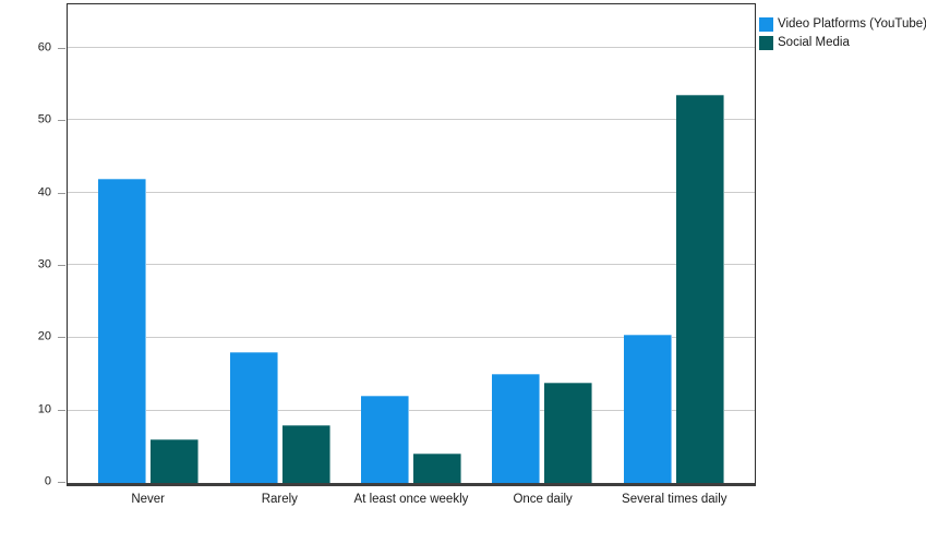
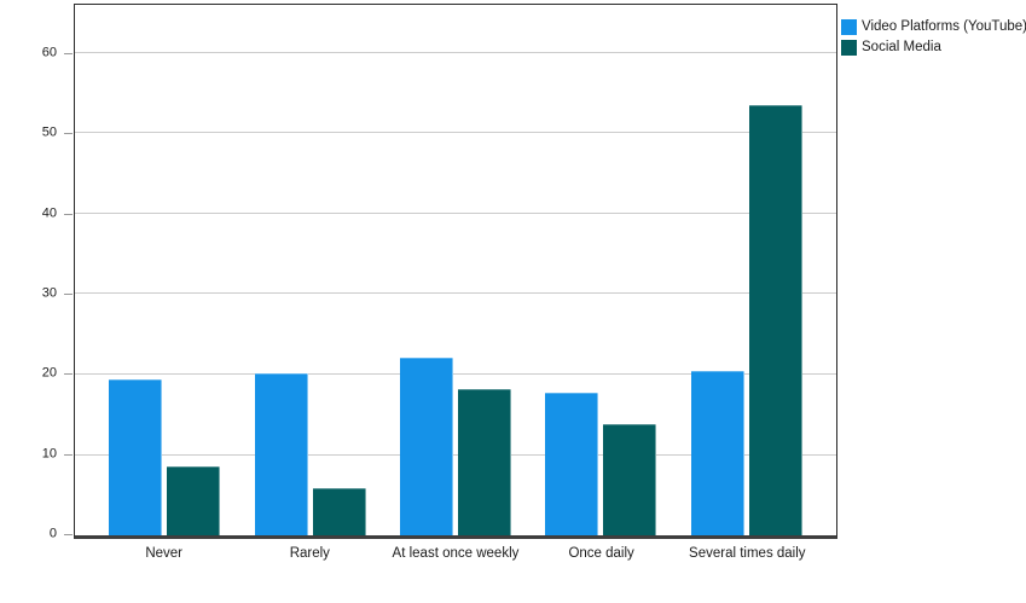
Video Platforms (YouTube)/Never: 42 -> 19
Social Media/Never: 6 -> 8
Video Platforms (YouTube)/Rarely: 18 -> 20
Social Media/Rarely: 8 -> 6
Video Platforms (YouTube)/At least once weekly: 12 -> 22
Social Media/At least once weekly: 4 -> 18
Video Platforms (YouTube)/Once daily: 15 -> 18
